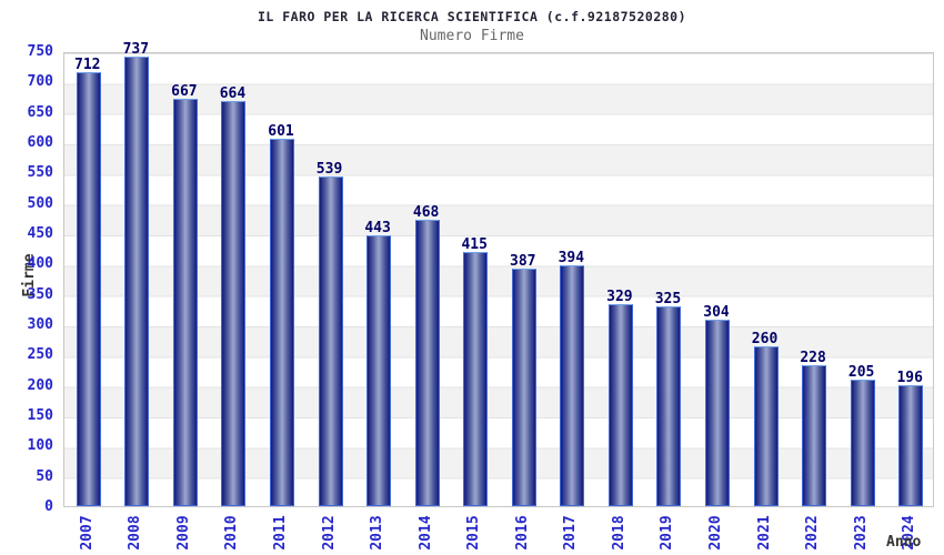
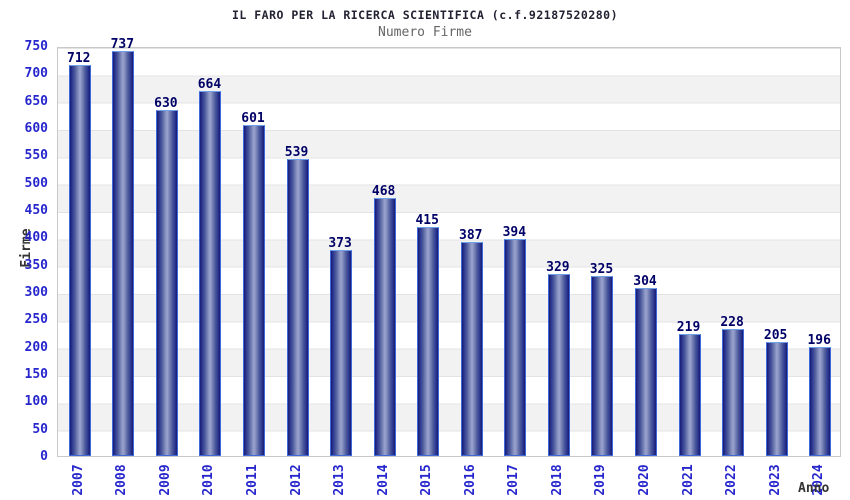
2009: 667 -> 630
2013: 443 -> 373
2021: 260 -> 219
